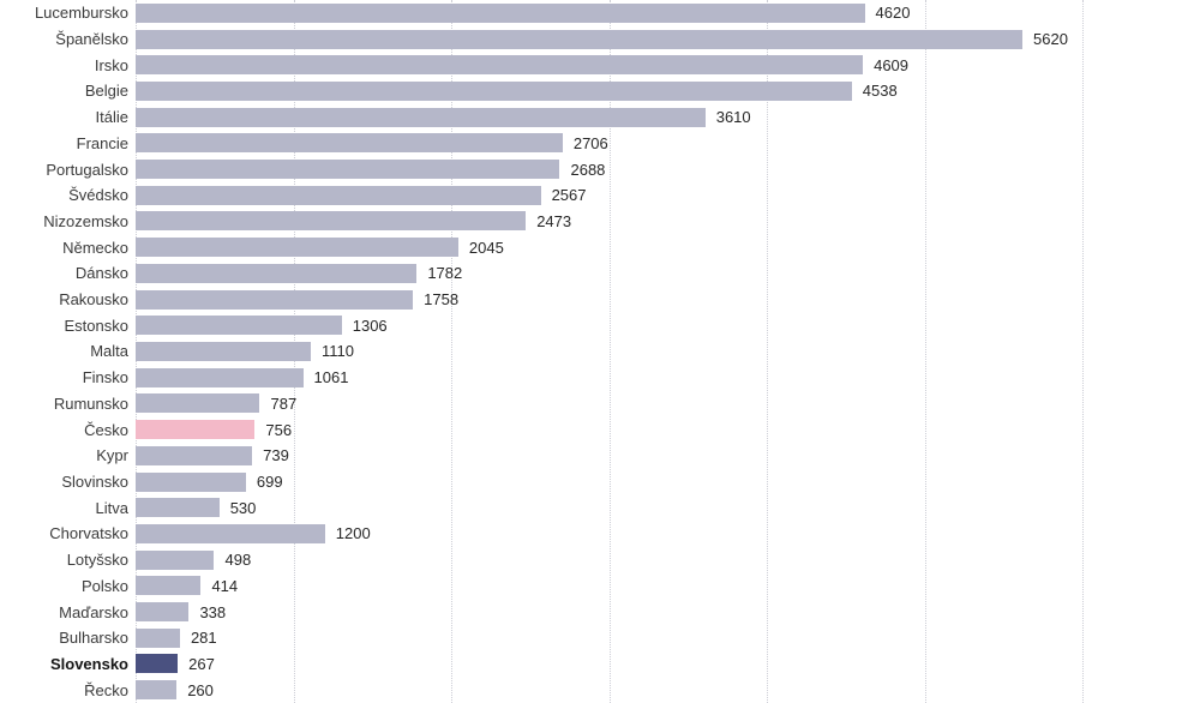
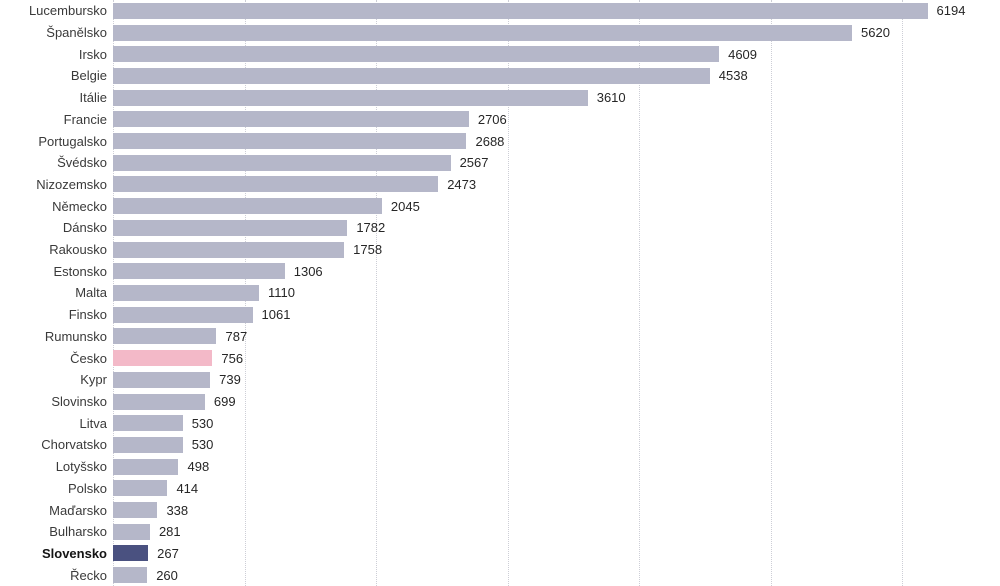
Lucembursko: 4620 -> 6194
Chorvatsko: 1200 -> 530
